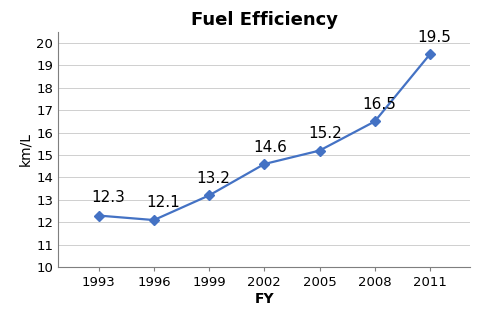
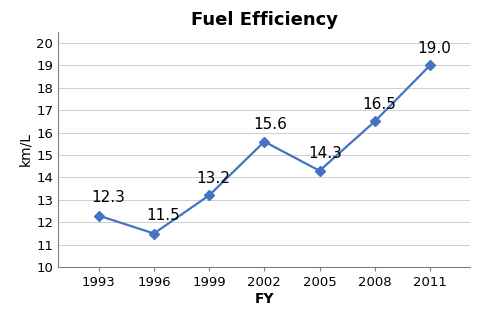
1996: 12.1 -> 11.5
2002: 14.6 -> 15.6
2005: 15.2 -> 14.3
2011: 19.5 -> 19.0
